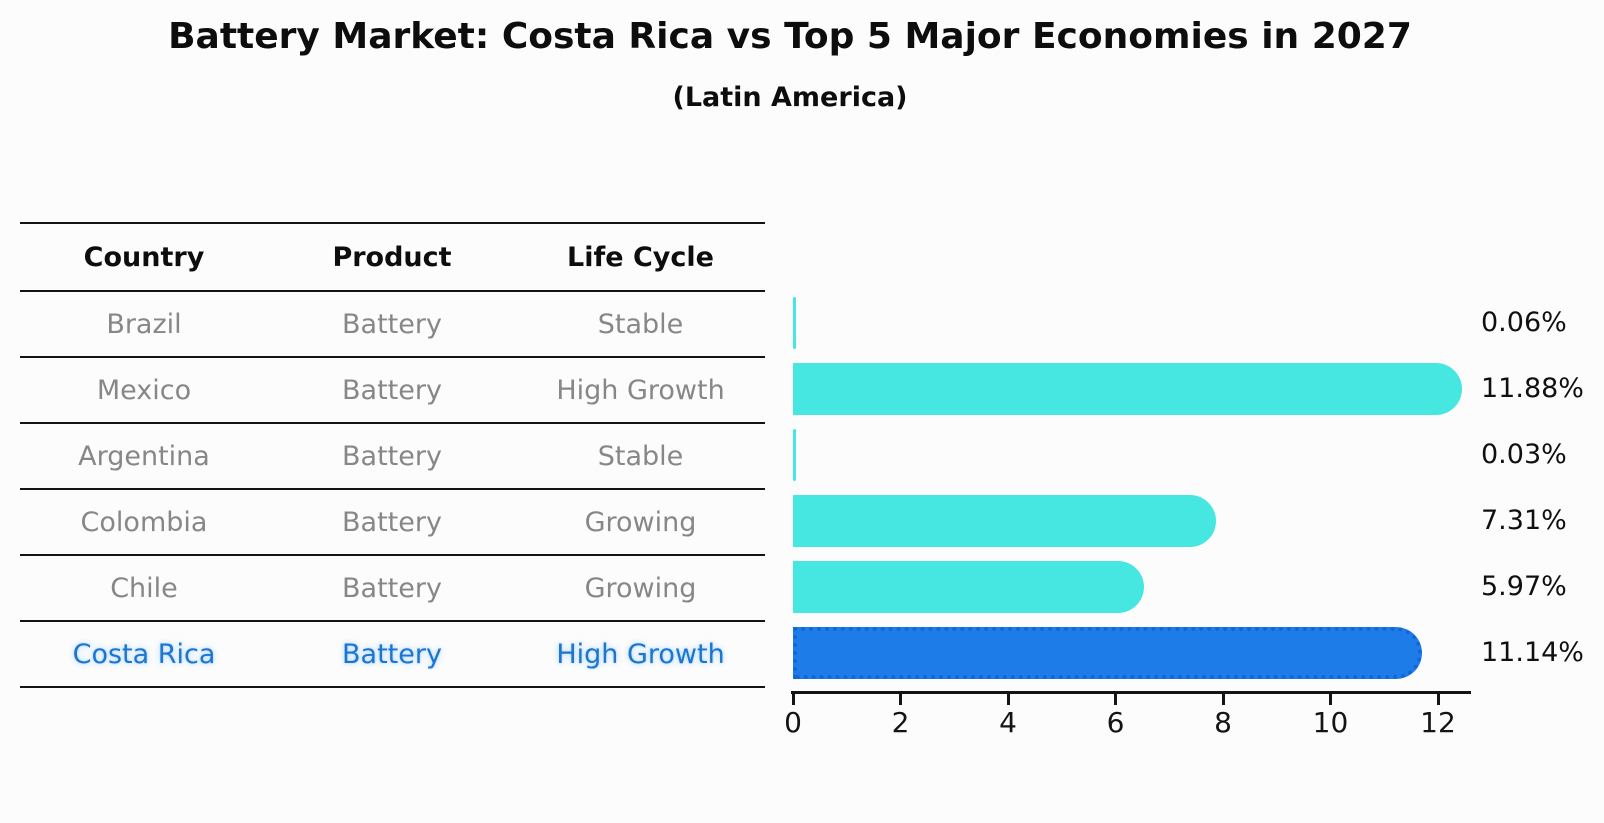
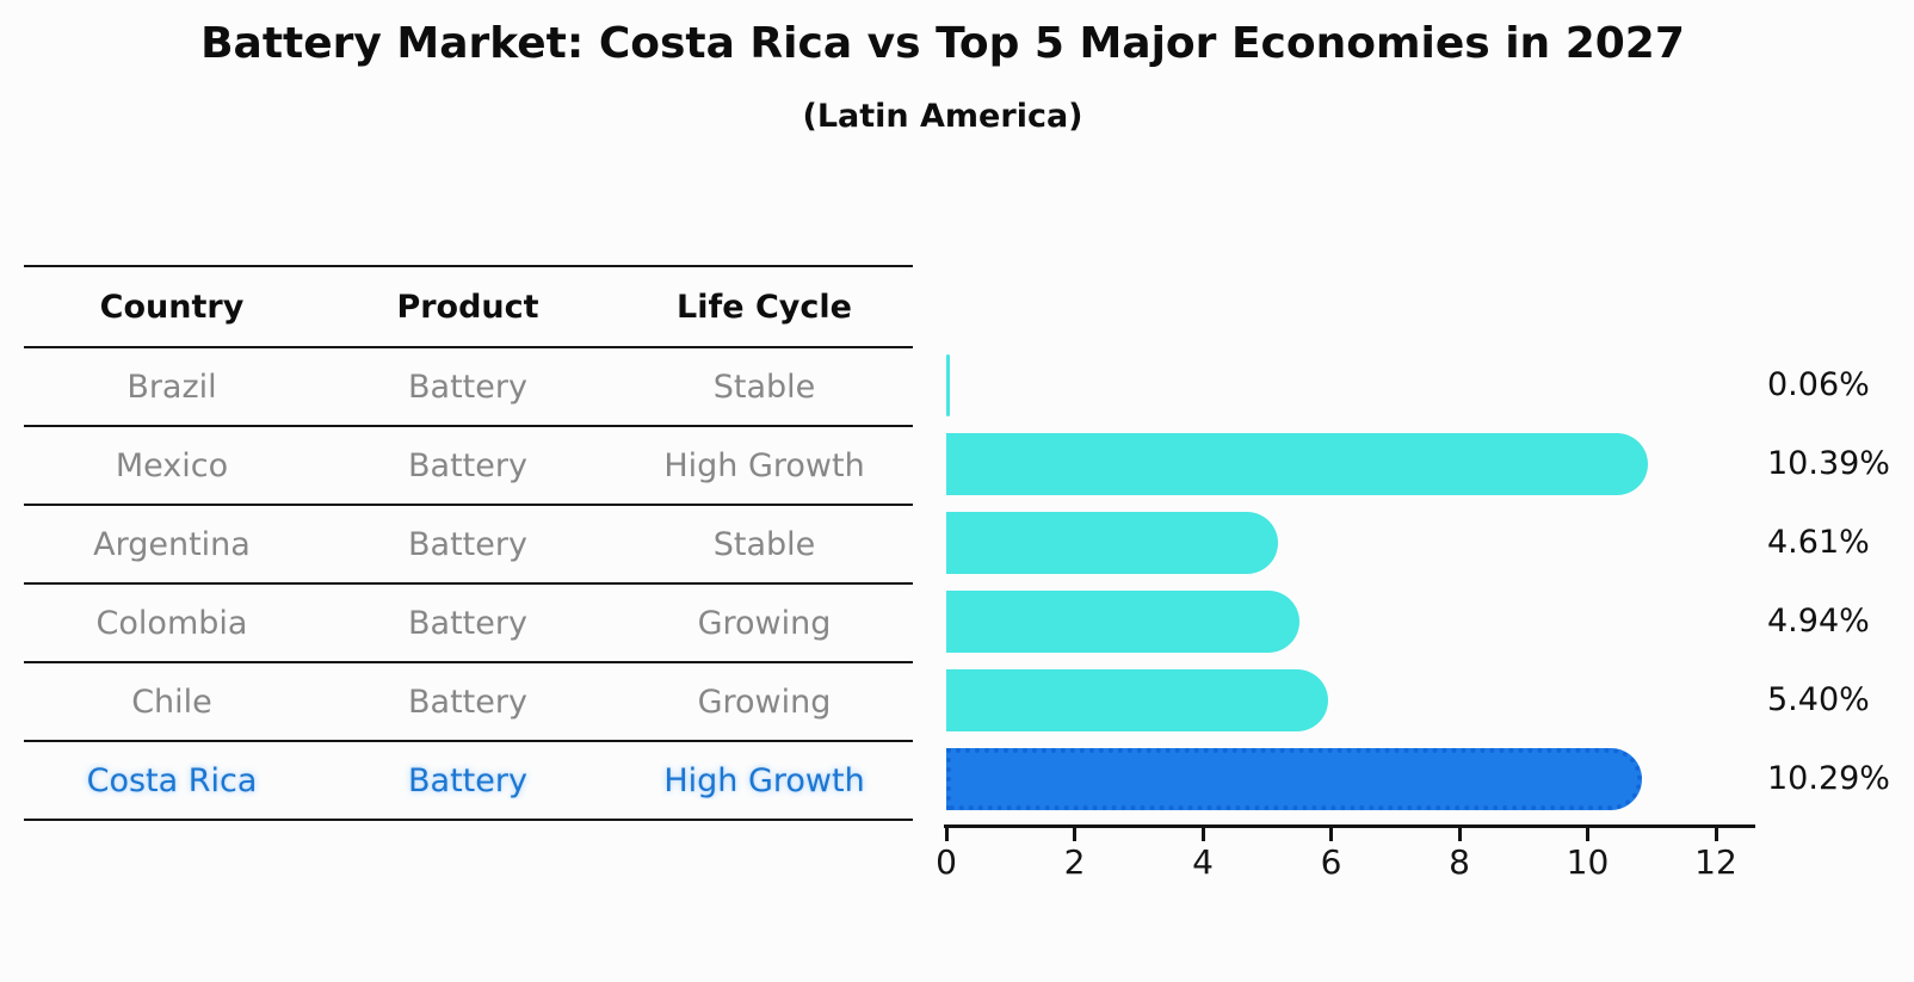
Mexico: 11.88% -> 10.39%
Argentina: 0.03% -> 4.61%
Colombia: 7.31% -> 4.94%
Chile: 5.97% -> 5.40%
Costa Rica: 11.14% -> 10.29%
